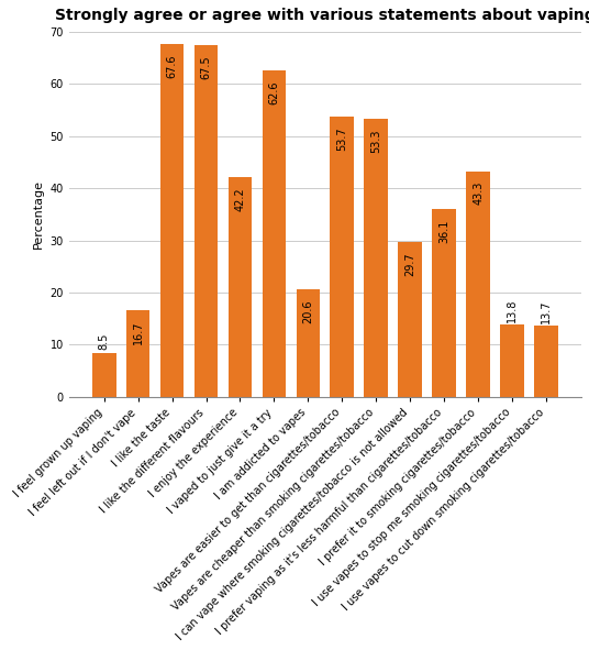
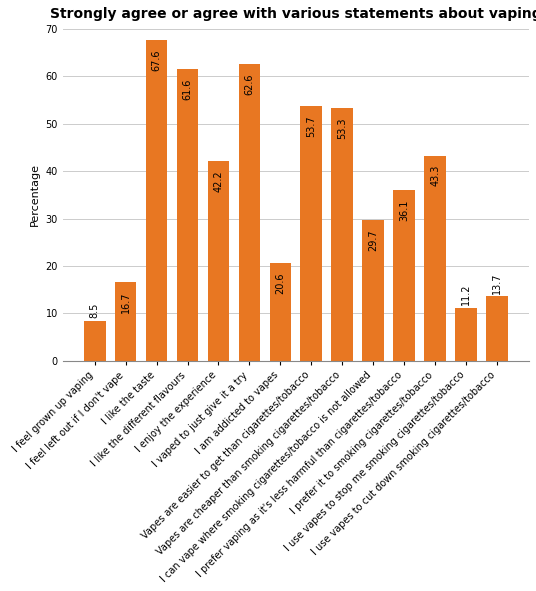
I like the different flavours: 67.5 -> 61.6
I use vapes to stop me smoking cigarettes/tobacco: 13.8 -> 11.2
